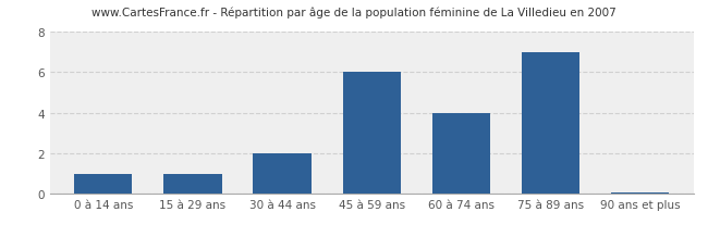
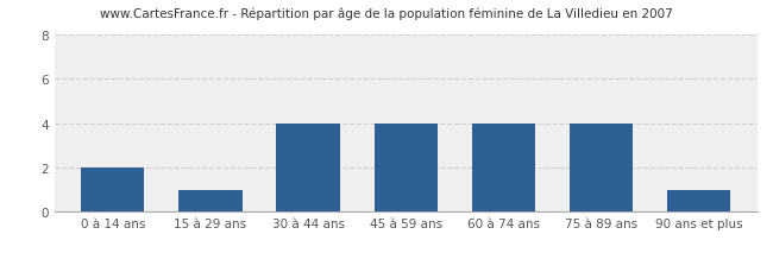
0 à 14 ans: 1.0 -> 2.0
30 à 44 ans: 2.0 -> 4.0
45 à 59 ans: 6.0 -> 4.0
75 à 89 ans: 7.0 -> 4.0
90 ans et plus: 0.1 -> 1.0
